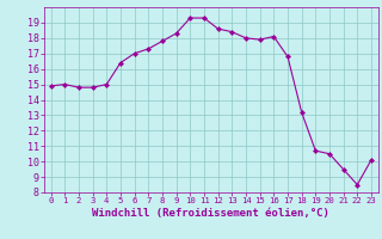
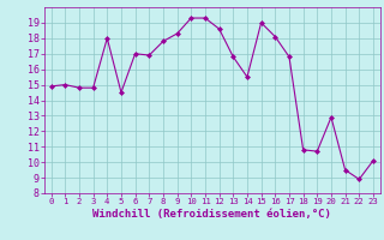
4: 15.0 -> 18.0
5: 16.4 -> 14.5
7: 17.3 -> 16.9
13: 18.4 -> 16.8
14: 18.0 -> 15.5
15: 17.9 -> 19.0
18: 13.2 -> 10.8
20: 10.5 -> 12.9
22: 8.5 -> 8.9
